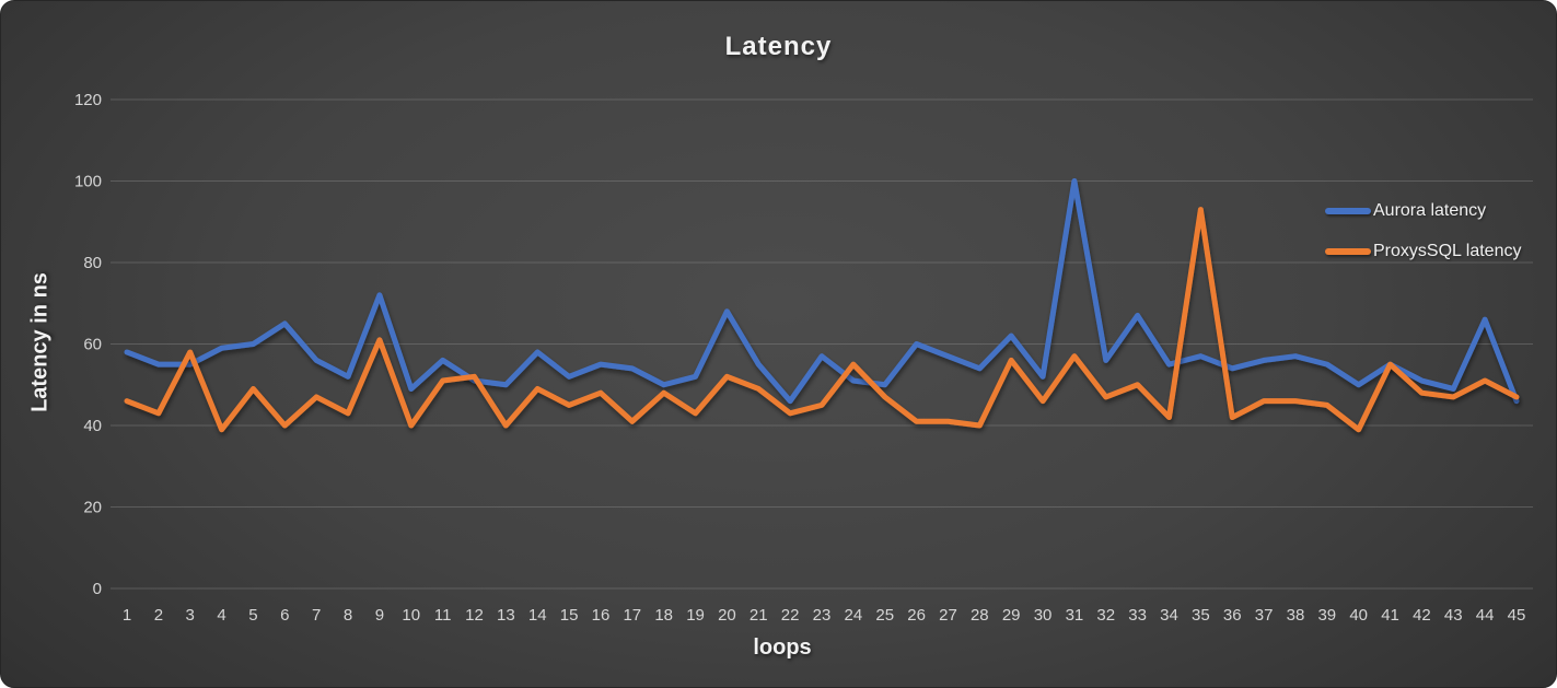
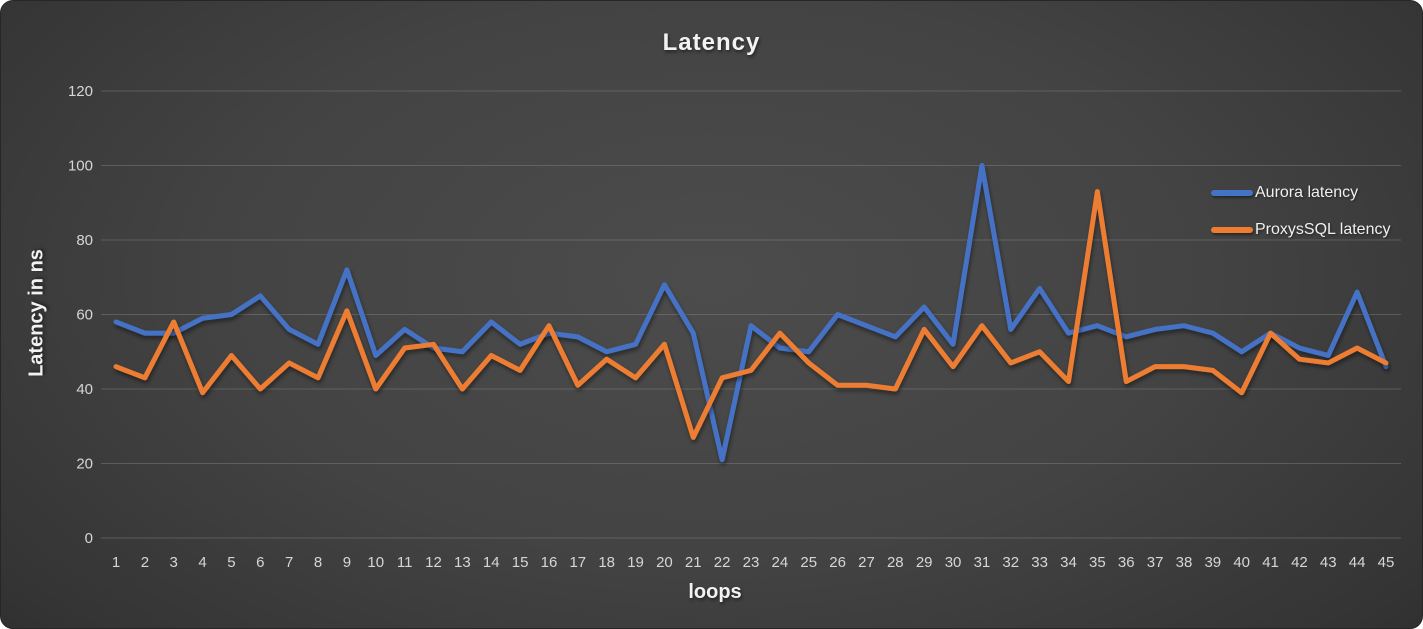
ProxysSQL latency/16: 48 -> 57
ProxysSQL latency/21: 49 -> 27
Aurora latency/22: 46 -> 21
